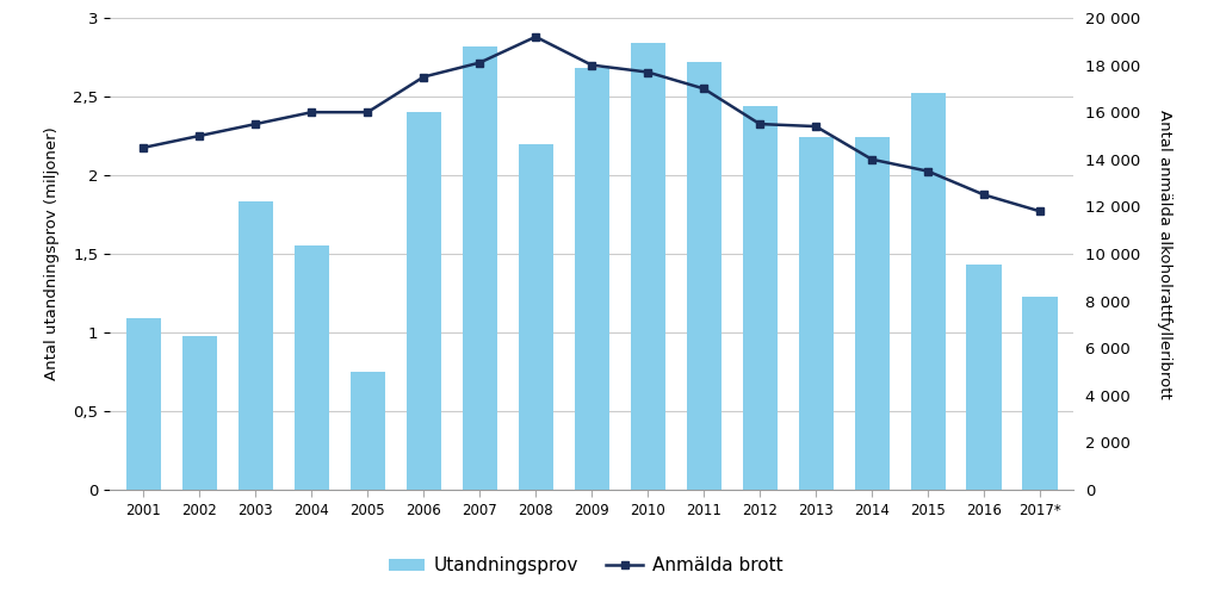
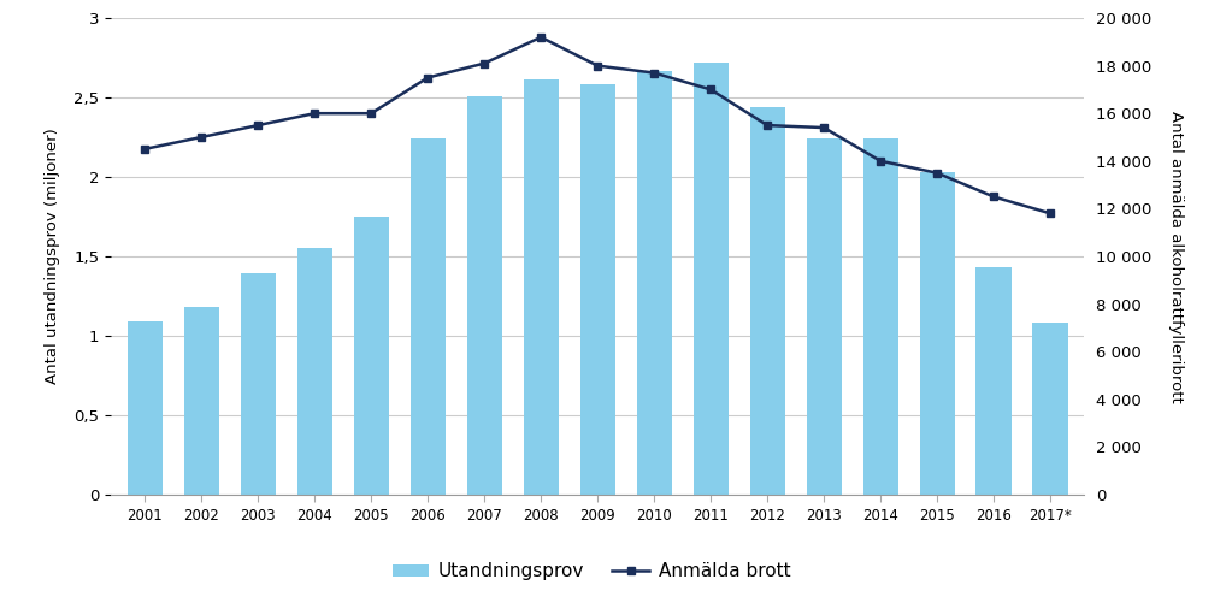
Utandningsprov/2002: 0,98 -> 1,18
Utandningsprov/2003: 1,83 -> 1,39
Utandningsprov/2005: 0,75 -> 1,75
Utandningsprov/2006: 2,40 -> 2,24
Utandningsprov/2007: 2,82 -> 2,51
Utandningsprov/2008: 2,20 -> 2,61
Utandningsprov/2009: 2,68 -> 2,58
Utandningsprov/2010: 2,84 -> 2,67
Utandningsprov/2015: 2,52 -> 2,03
Utandningsprov/2017*: 1,23 -> 1,08
